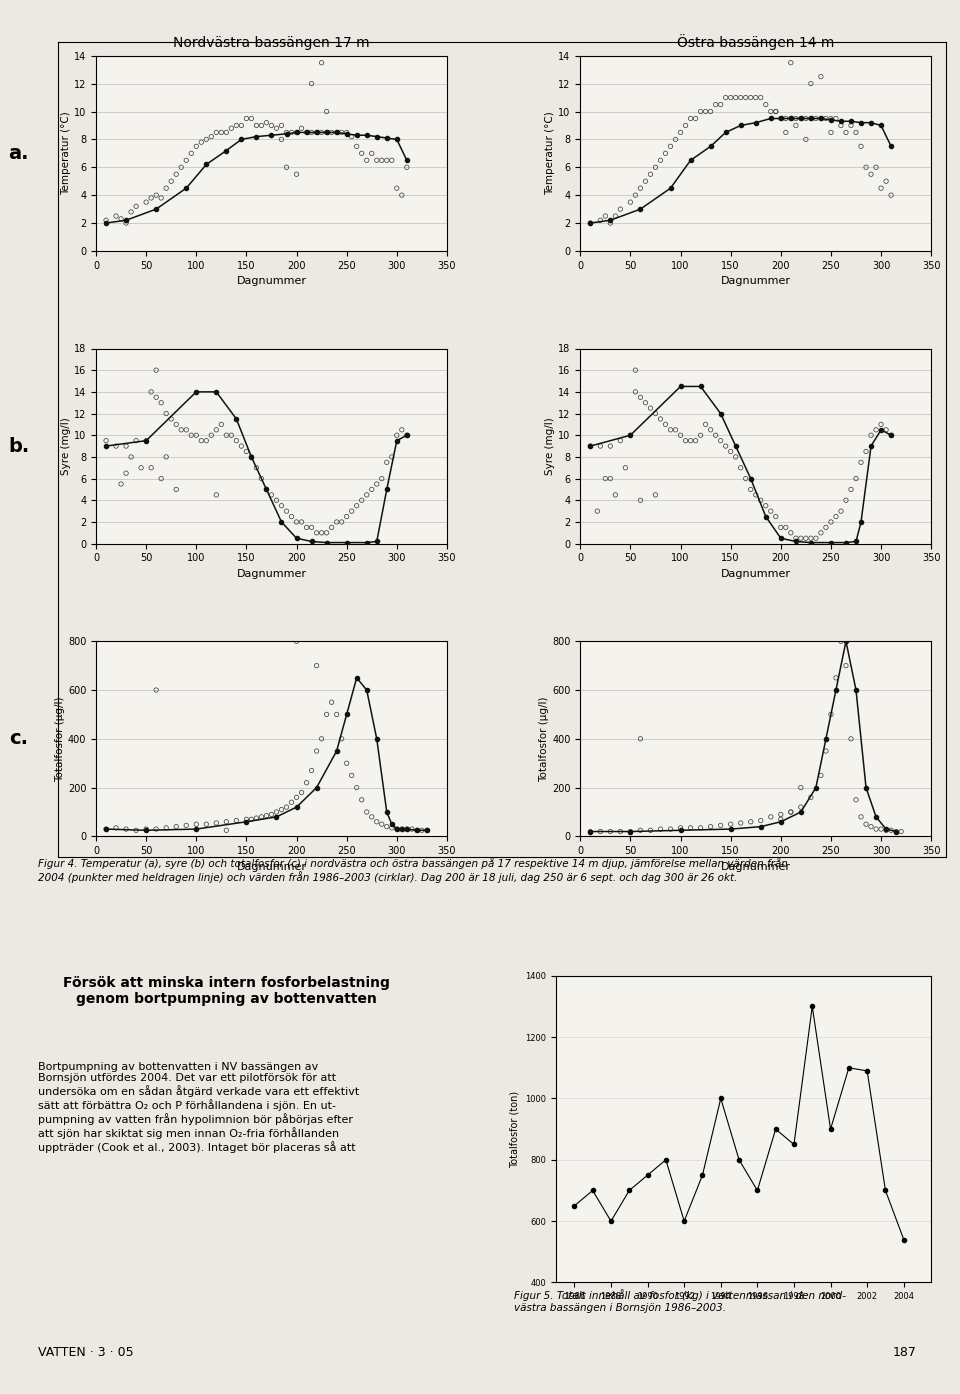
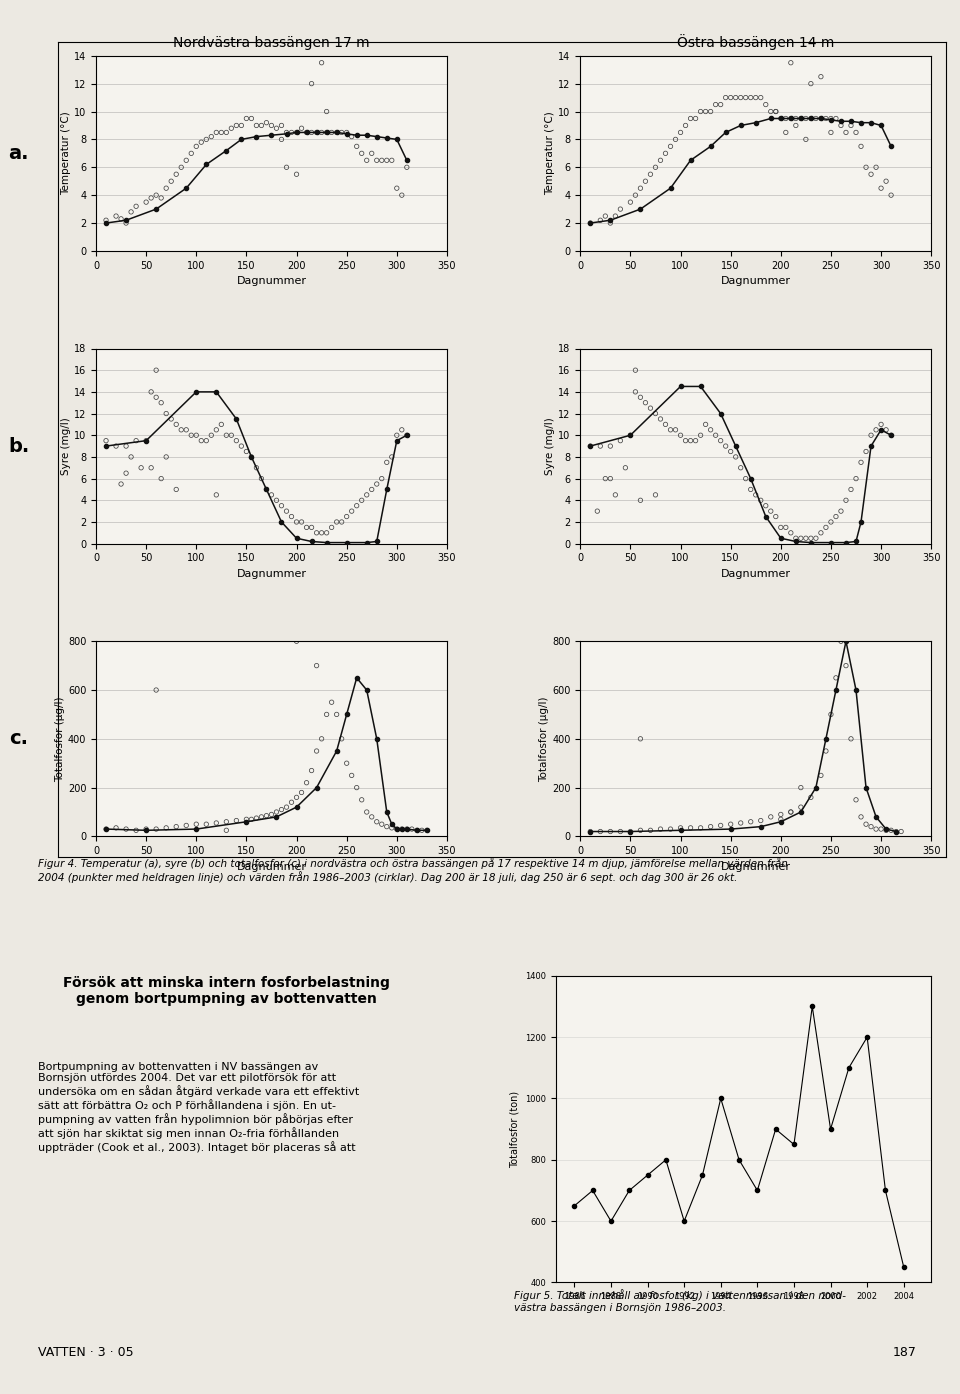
2002: 1090 -> 1200
2004: 540 -> 450
